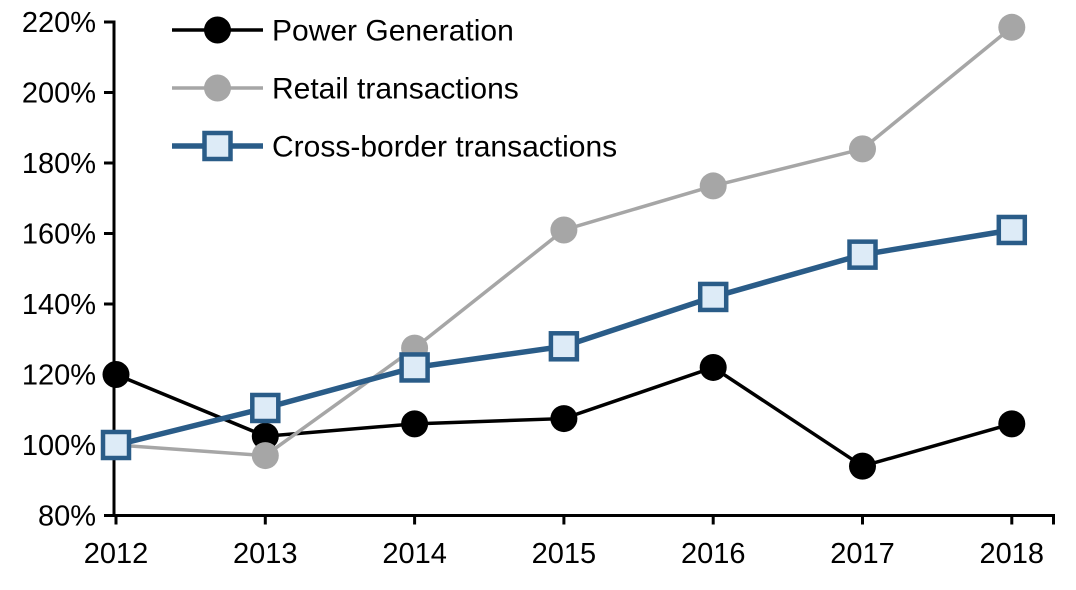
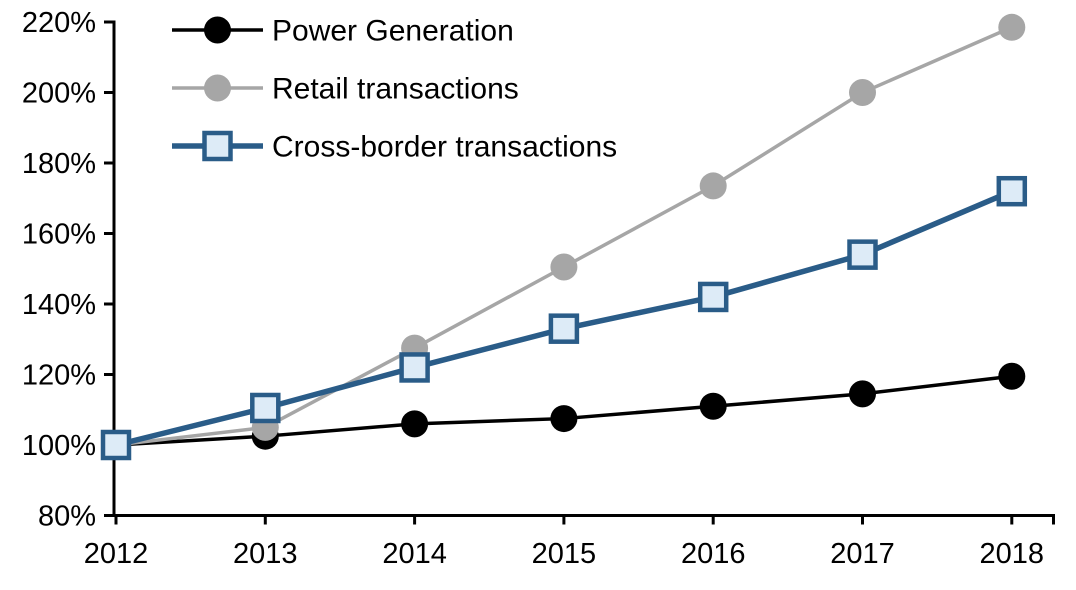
Power Generation/2012: 120% -> 100%
Retail transactions/2013: 97% -> 105%
Retail transactions/2015: 161% -> 150%
Cross-border transactions/2015: 128% -> 133%
Power Generation/2016: 122% -> 111%
Power Generation/2017: 94% -> 114%
Retail transactions/2017: 184% -> 200%
Power Generation/2018: 106% -> 120%
Cross-border transactions/2018: 161% -> 172%
